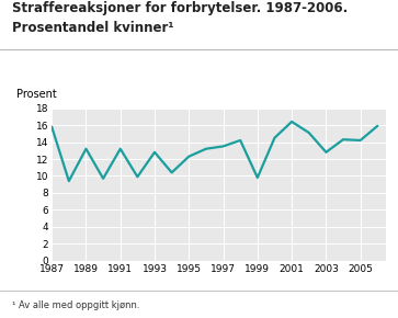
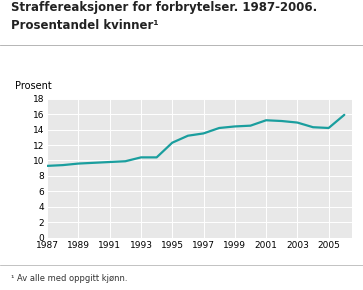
1987: 15.8 -> 9.3
1989: 13.2 -> 9.6
1991: 13.2 -> 9.8
1993: 12.8 -> 10.4
1999: 9.8 -> 14.4
2001: 16.4 -> 15.2
2003: 12.8 -> 14.9
